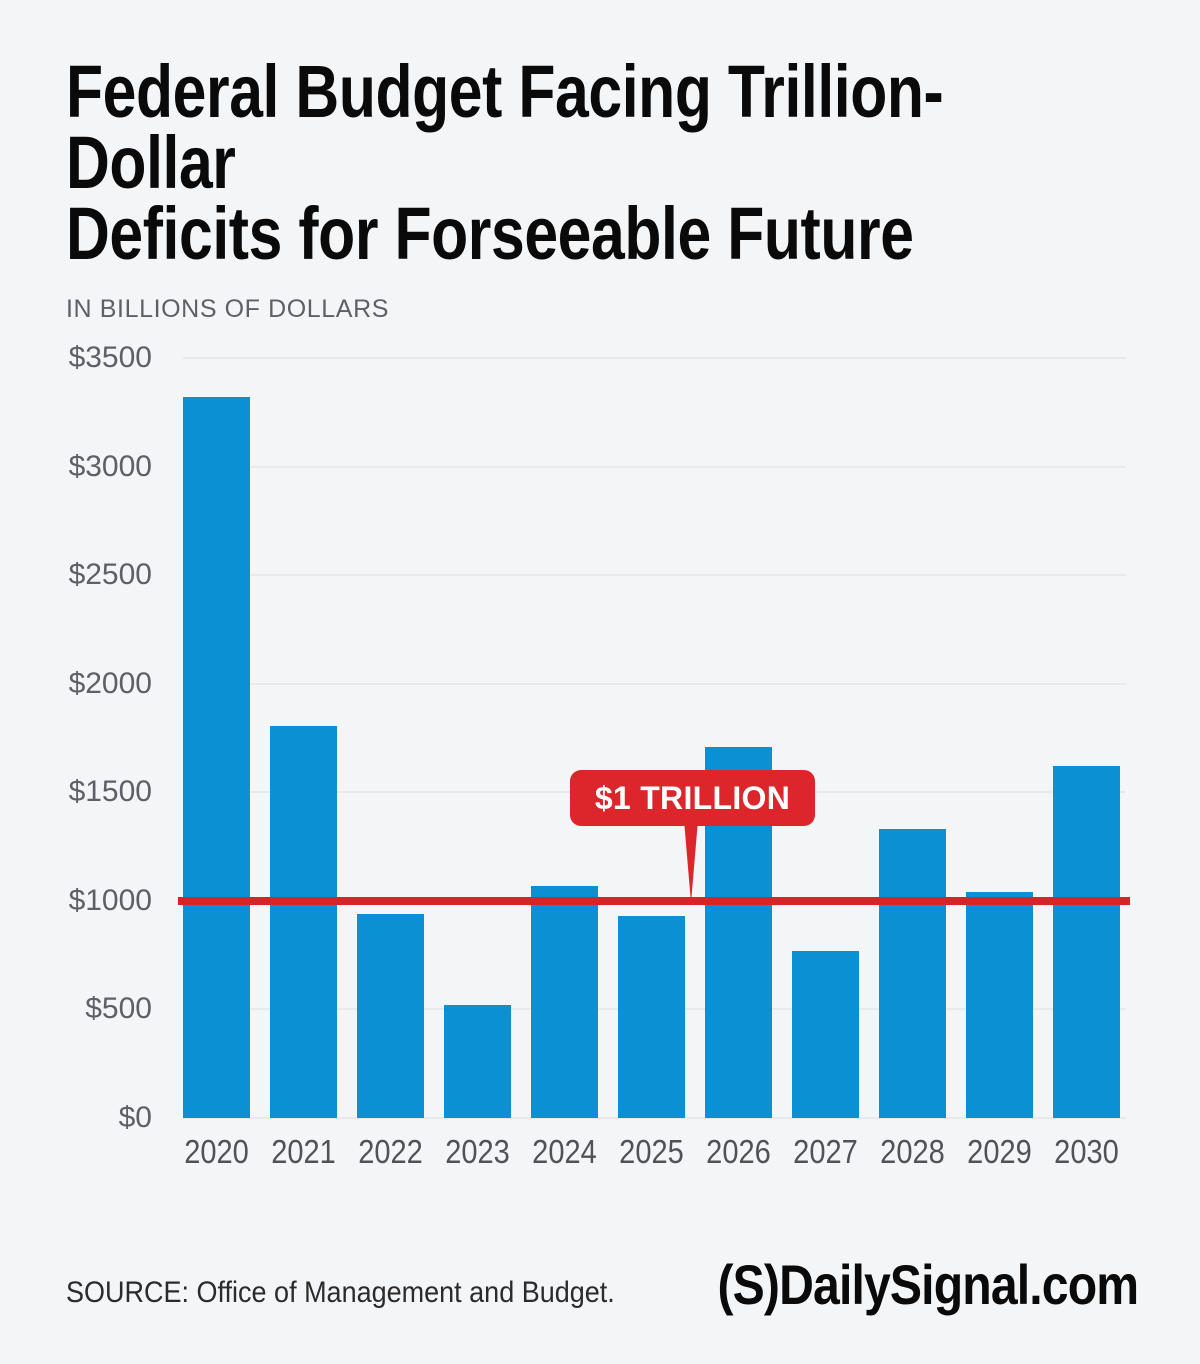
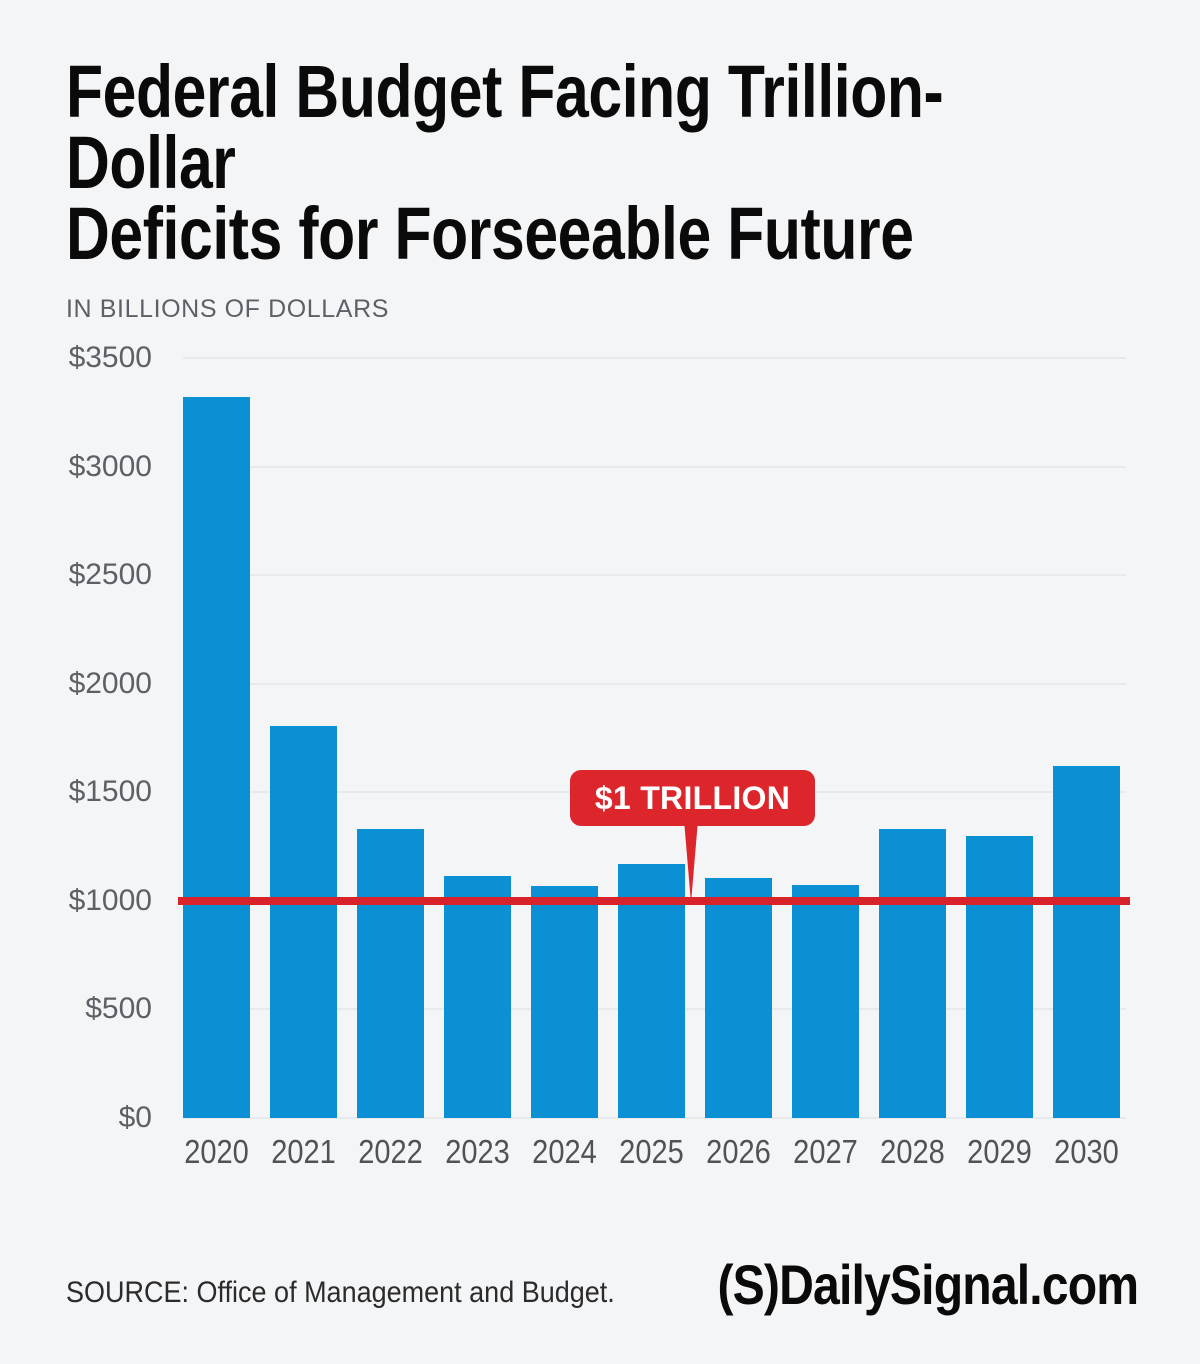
2022: $940 -> $1330
2023: $520 -> $1120
2025: $930 -> $1170
2026: $1710 -> $1100
2027: $770 -> $1080
2029: $1040 -> $1300
